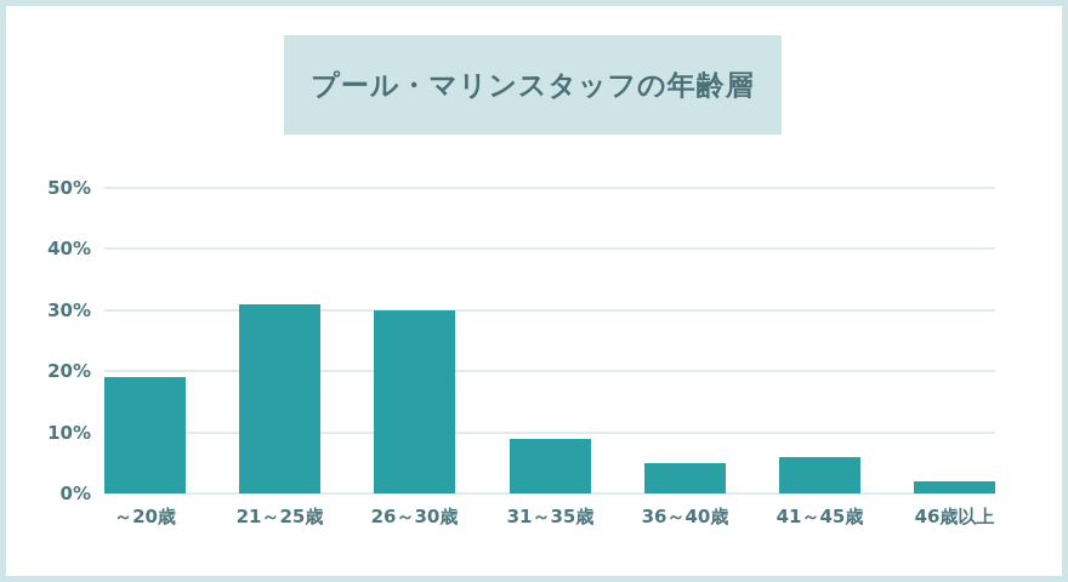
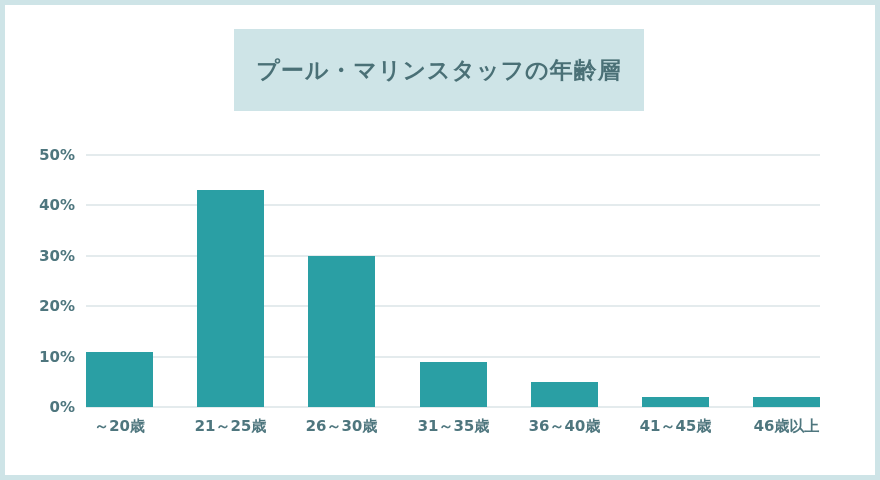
～20歳: 19% -> 11%
21～25歳: 31% -> 43%
41～45歳: 6% -> 2%
